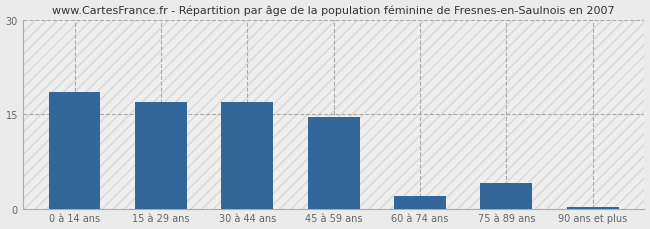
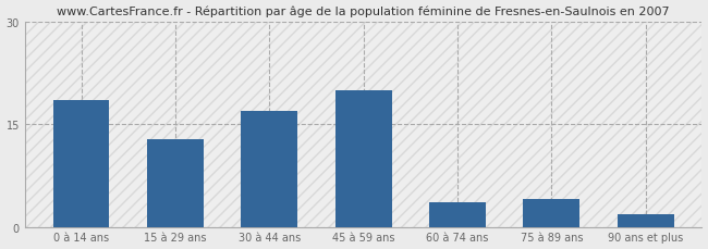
15 à 29 ans: 17.0 -> 12.8
45 à 59 ans: 14.5 -> 20.0
60 à 74 ans: 2.0 -> 3.6
90 ans et plus: 0.2 -> 1.8
